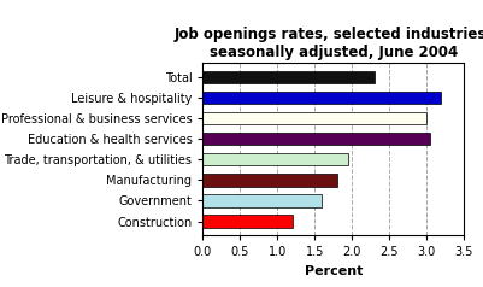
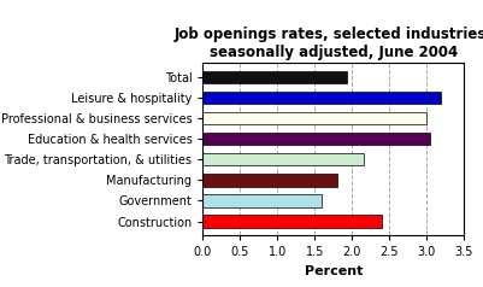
Total: 2.30 -> 1.94
Trade, transportation, & utilities: 1.95 -> 2.16
Construction: 1.20 -> 2.40
